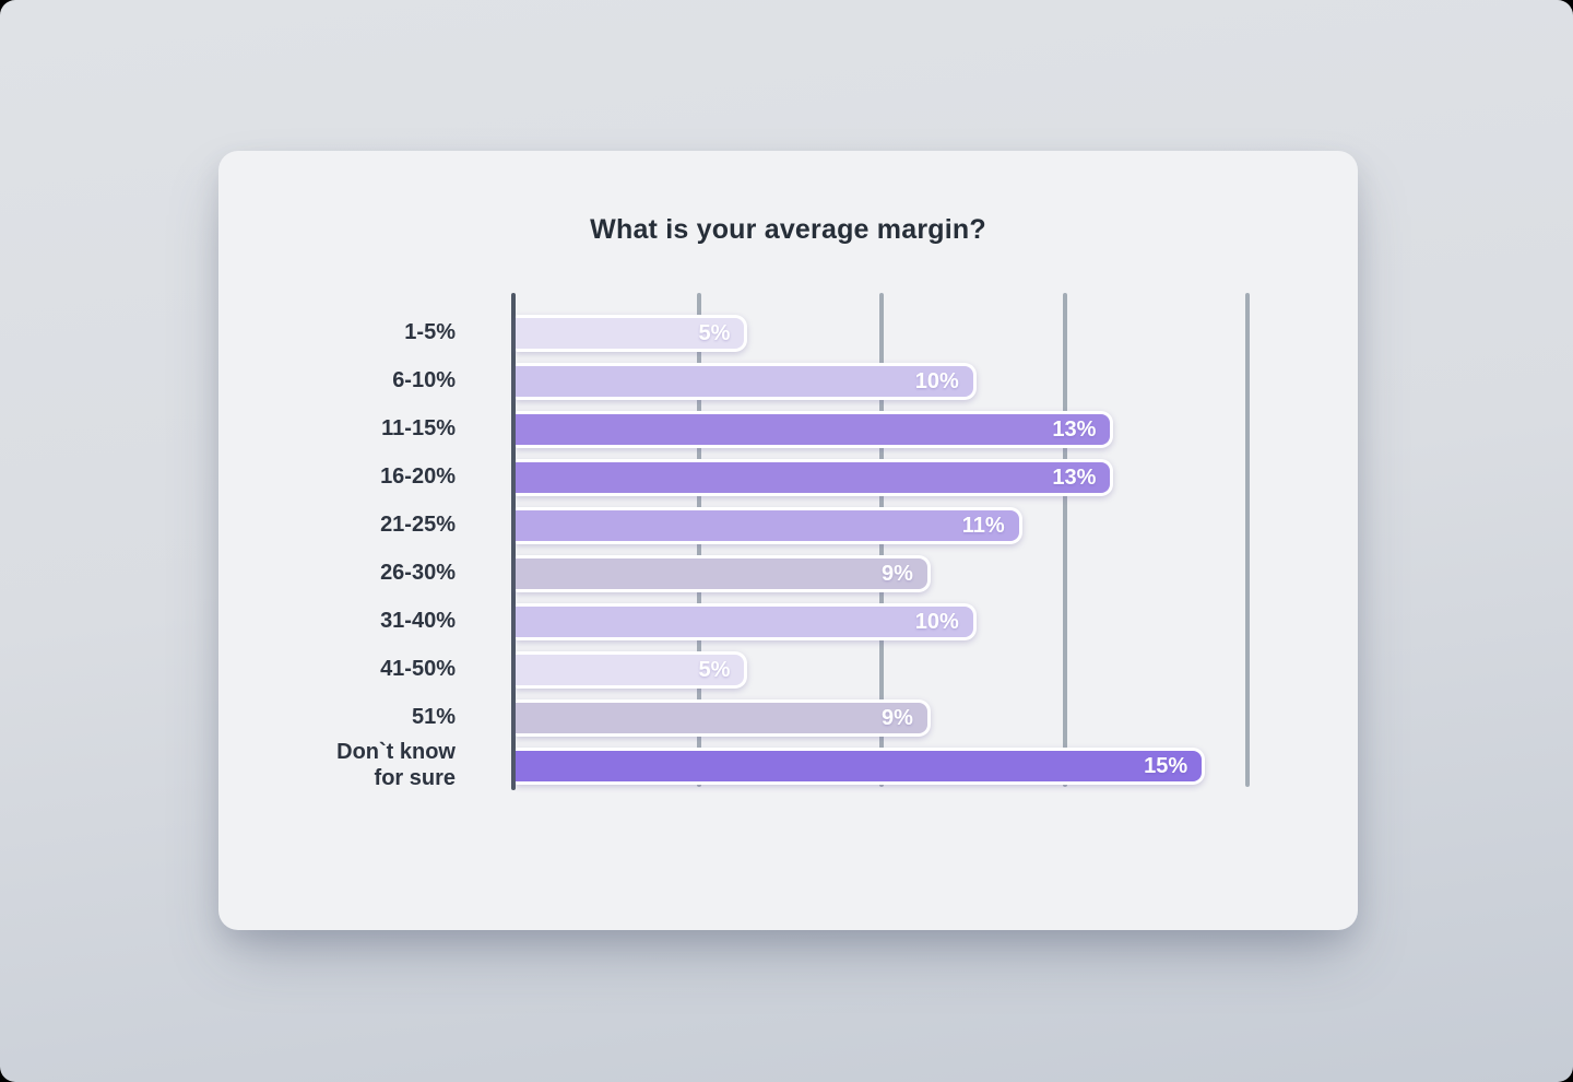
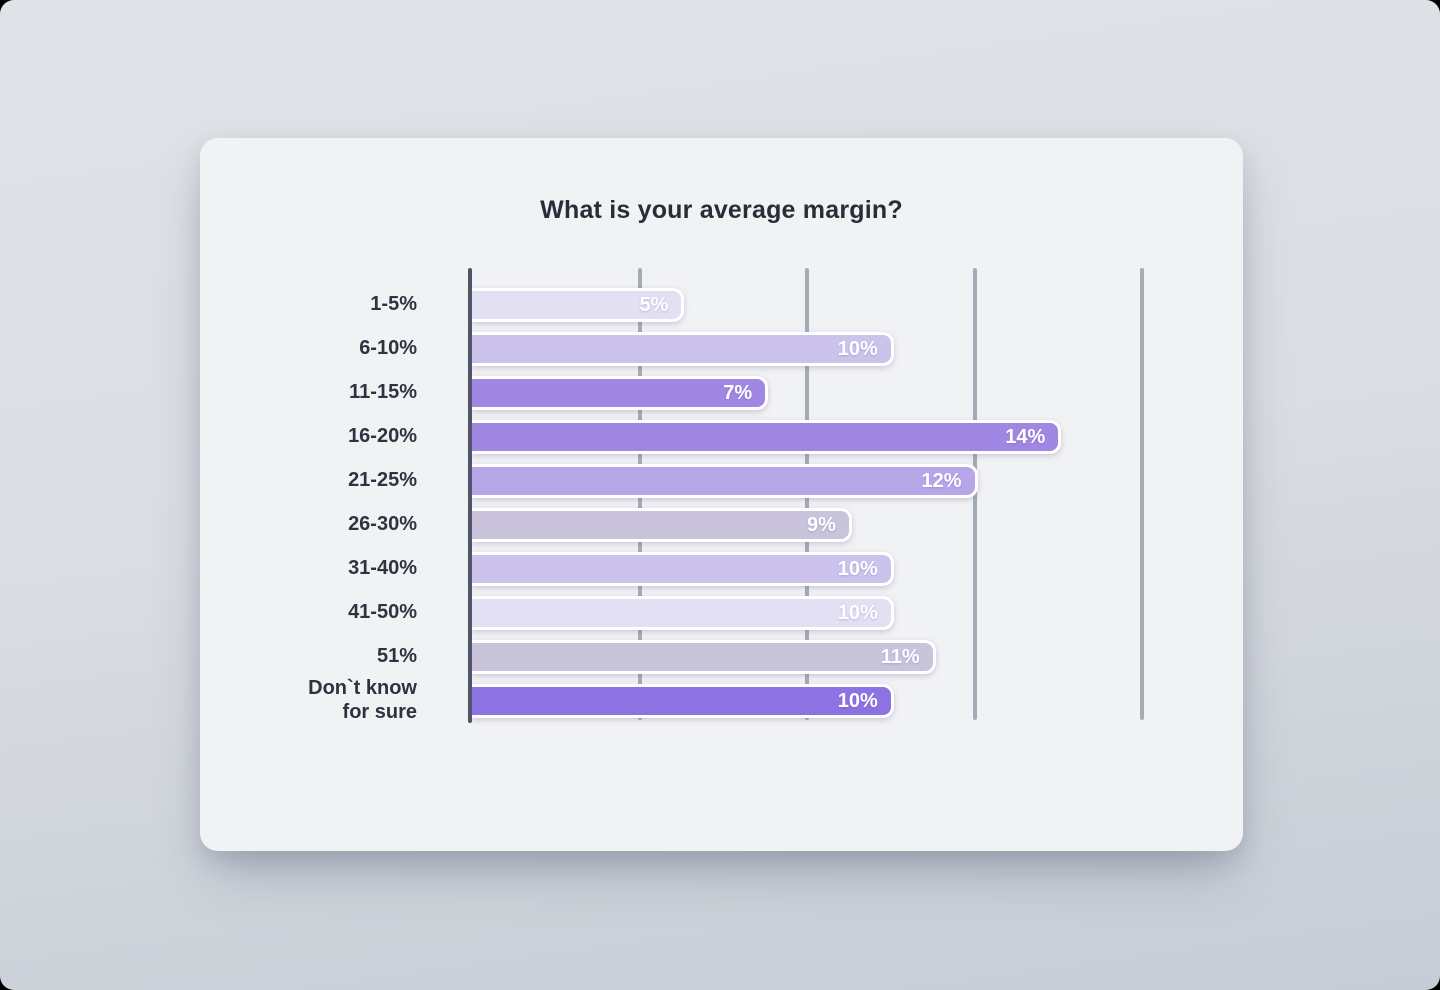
11-15%: 13% -> 7%
16-20%: 13% -> 14%
21-25%: 11% -> 12%
41-50%: 5% -> 10%
51%: 9% -> 11%
Don`t know for sure: 15% -> 10%
